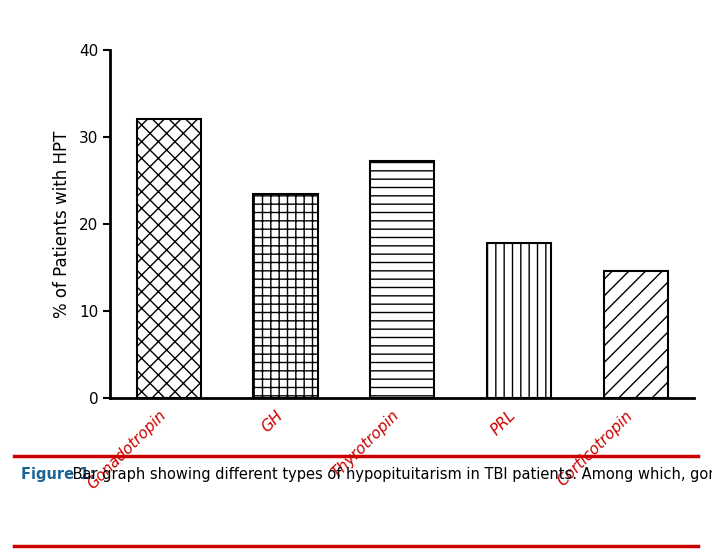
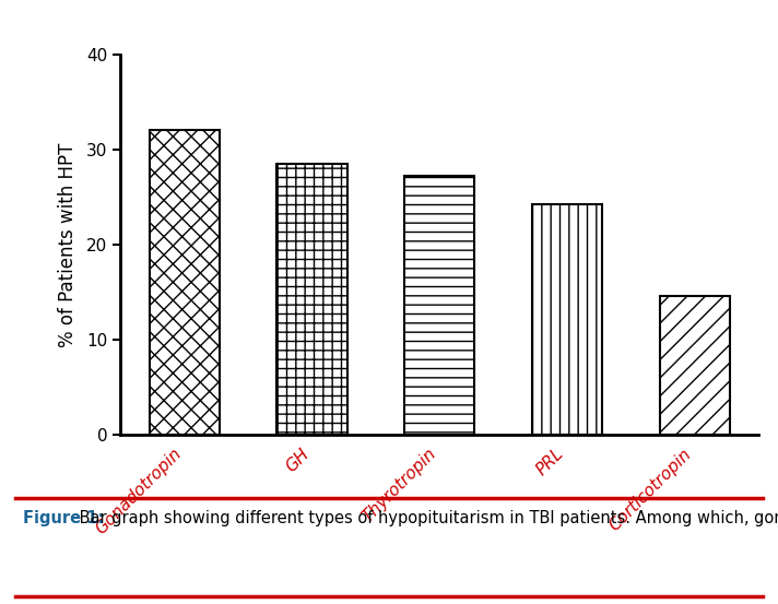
GH: 23.4 -> 28.5
PRL: 17.8 -> 24.3
